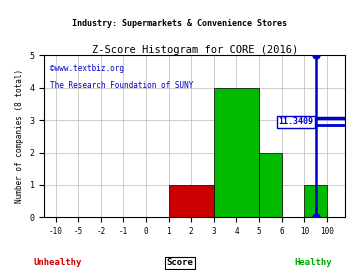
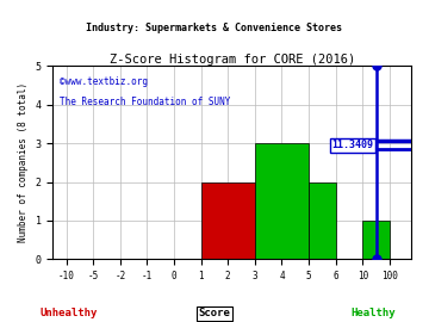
2: 1 -> 2
4: 4 -> 3
